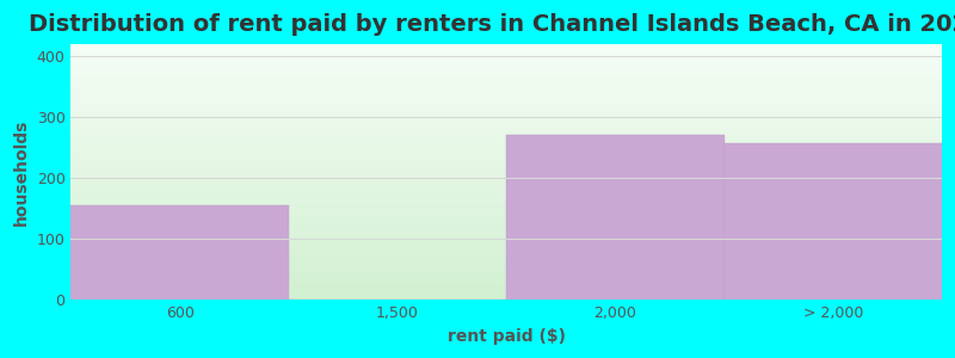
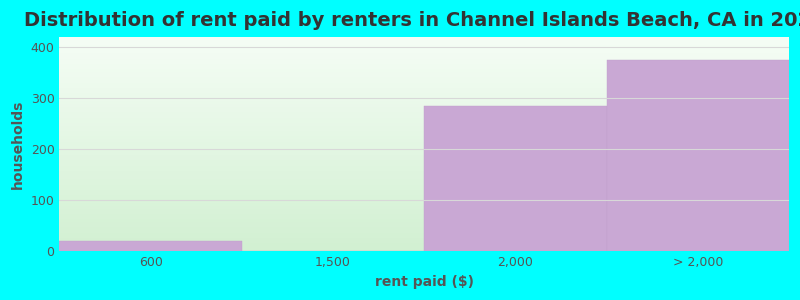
600: 156 -> 20
2,000: 272 -> 285
> 2,000: 258 -> 375
